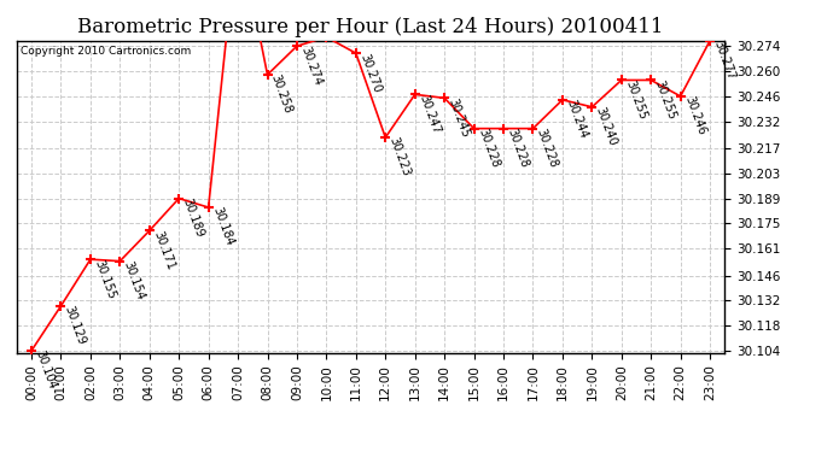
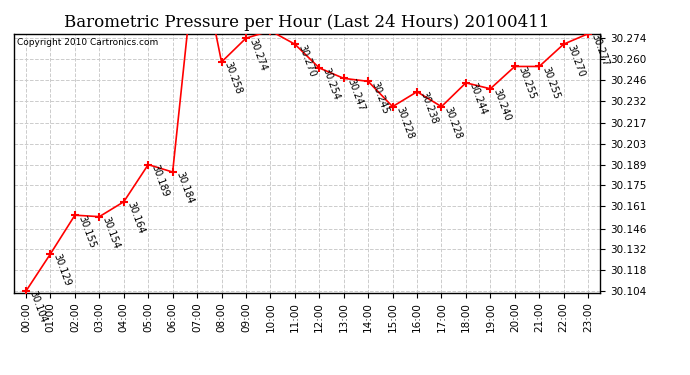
04:00: 30.171 -> 30.164
12:00: 30.223 -> 30.254
16:00: 30.228 -> 30.238
22:00: 30.246 -> 30.270
